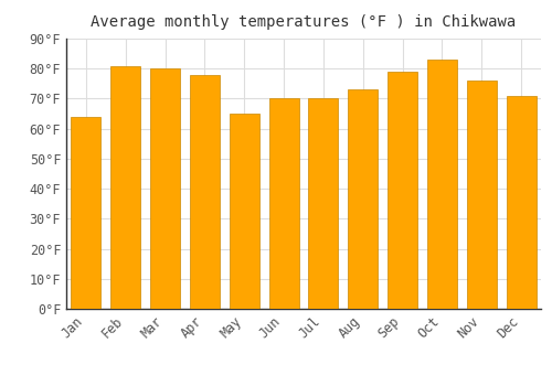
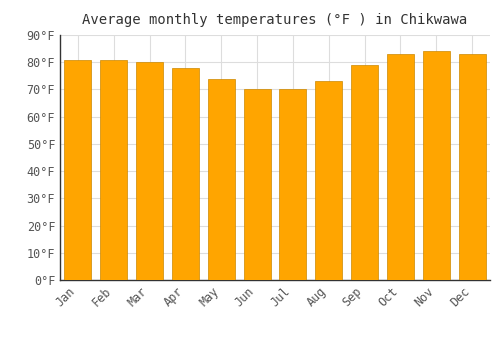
Jan: 64°F -> 81°F
May: 65°F -> 74°F
Nov: 76°F -> 84°F
Dec: 71°F -> 83°F
